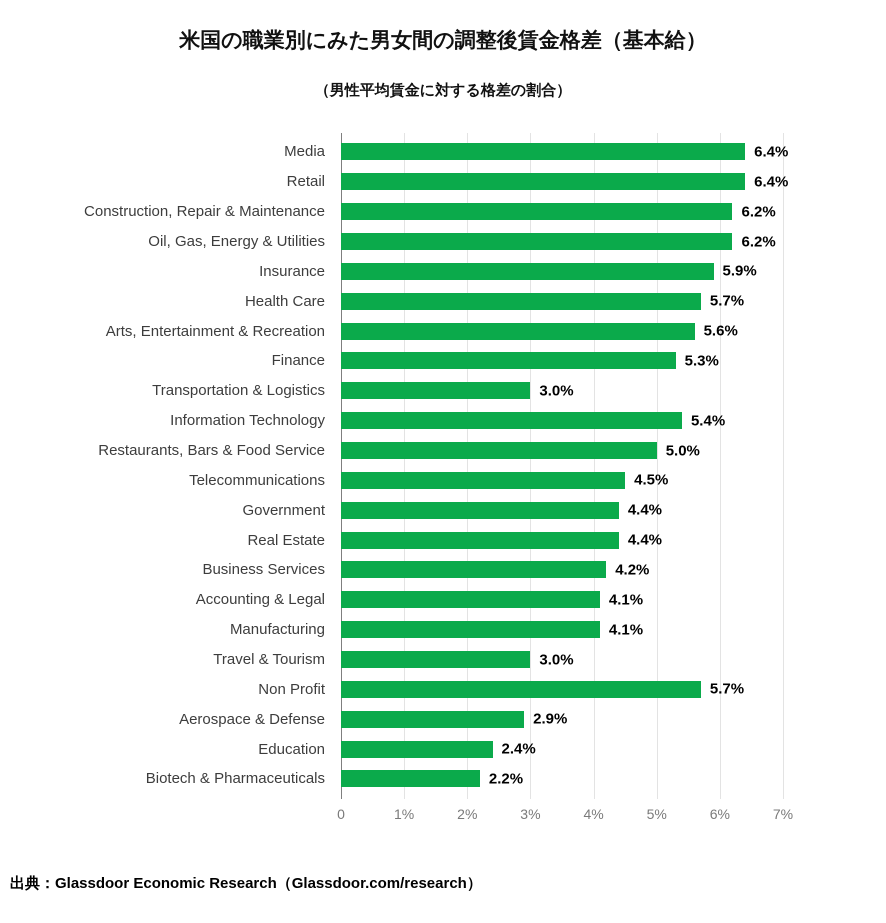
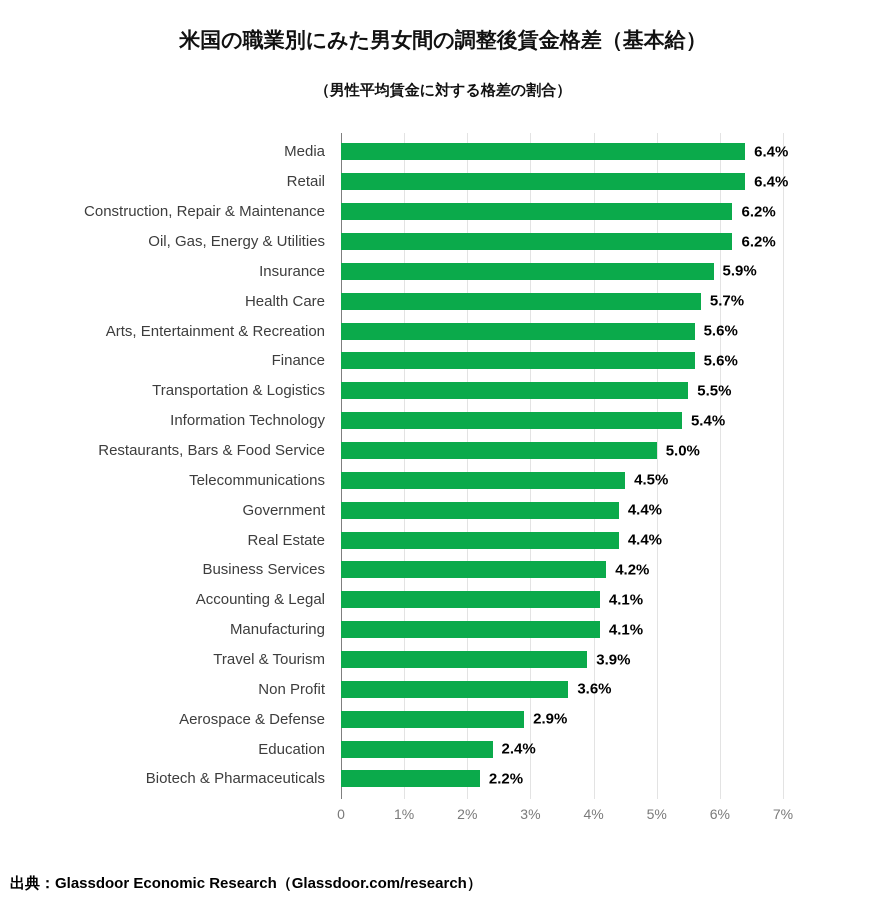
Finance: 5.3% -> 5.6%
Transportation & Logistics: 3.0% -> 5.5%
Travel & Tourism: 3.0% -> 3.9%
Non Profit: 5.7% -> 3.6%
